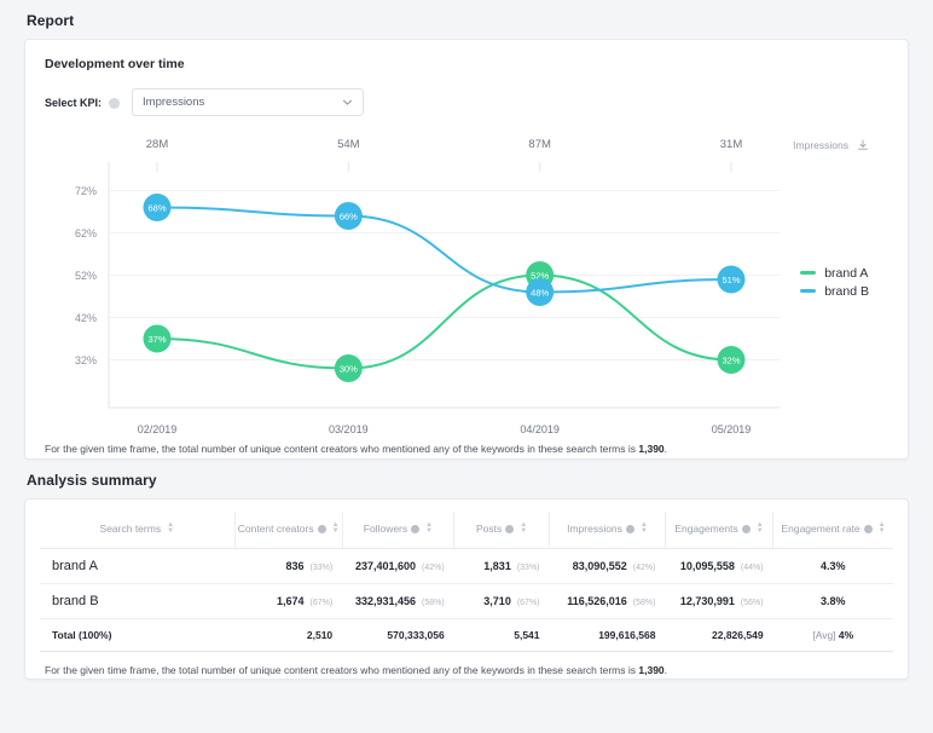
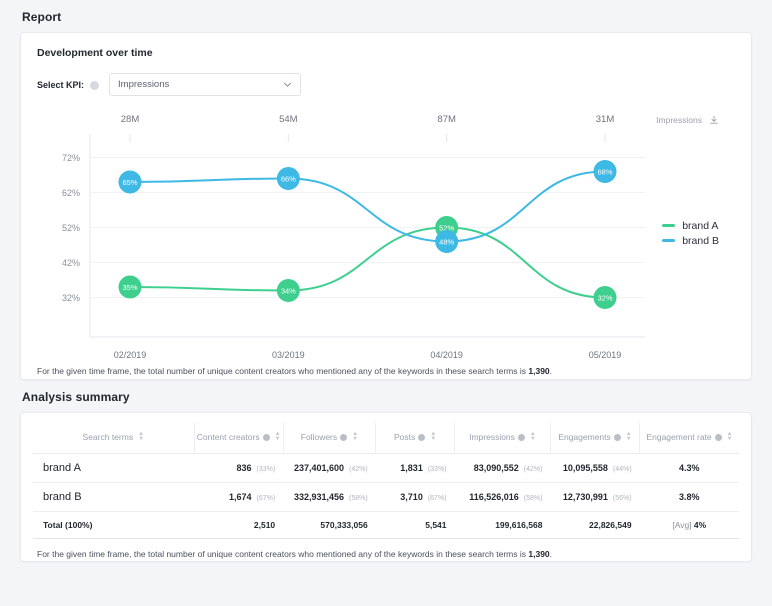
brand A/02/2019: 37% -> 35%
brand B/02/2019: 68% -> 65%
brand A/03/2019: 30% -> 34%
brand B/05/2019: 51% -> 68%
